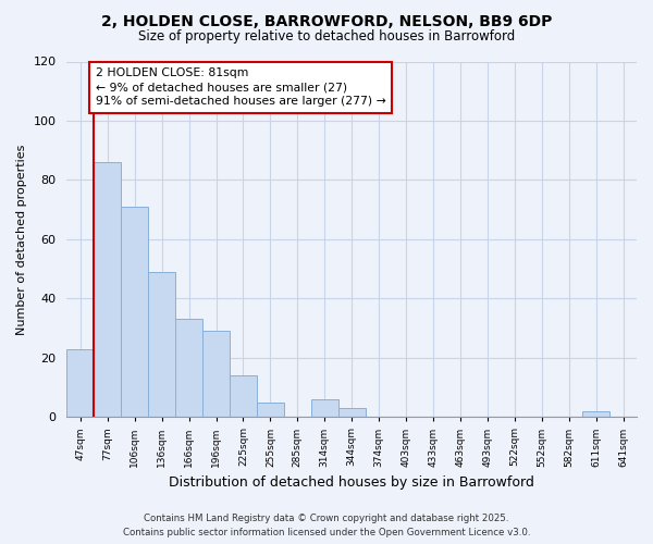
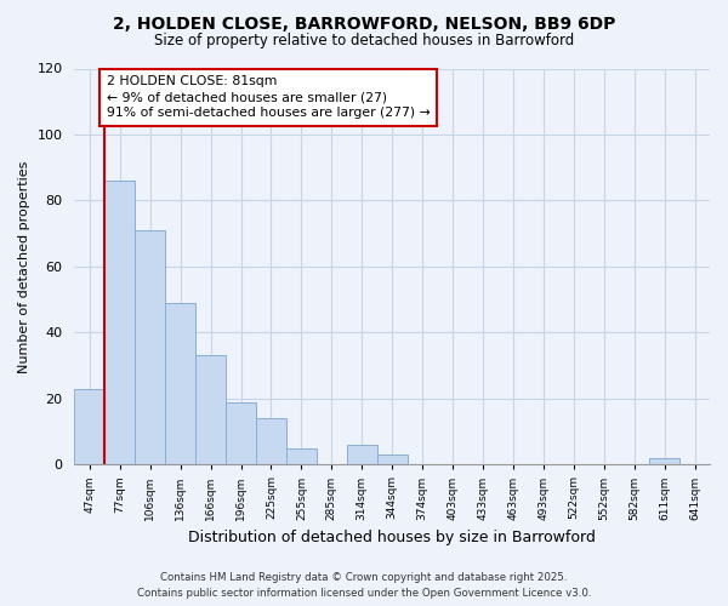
196sqm: 29 -> 19
